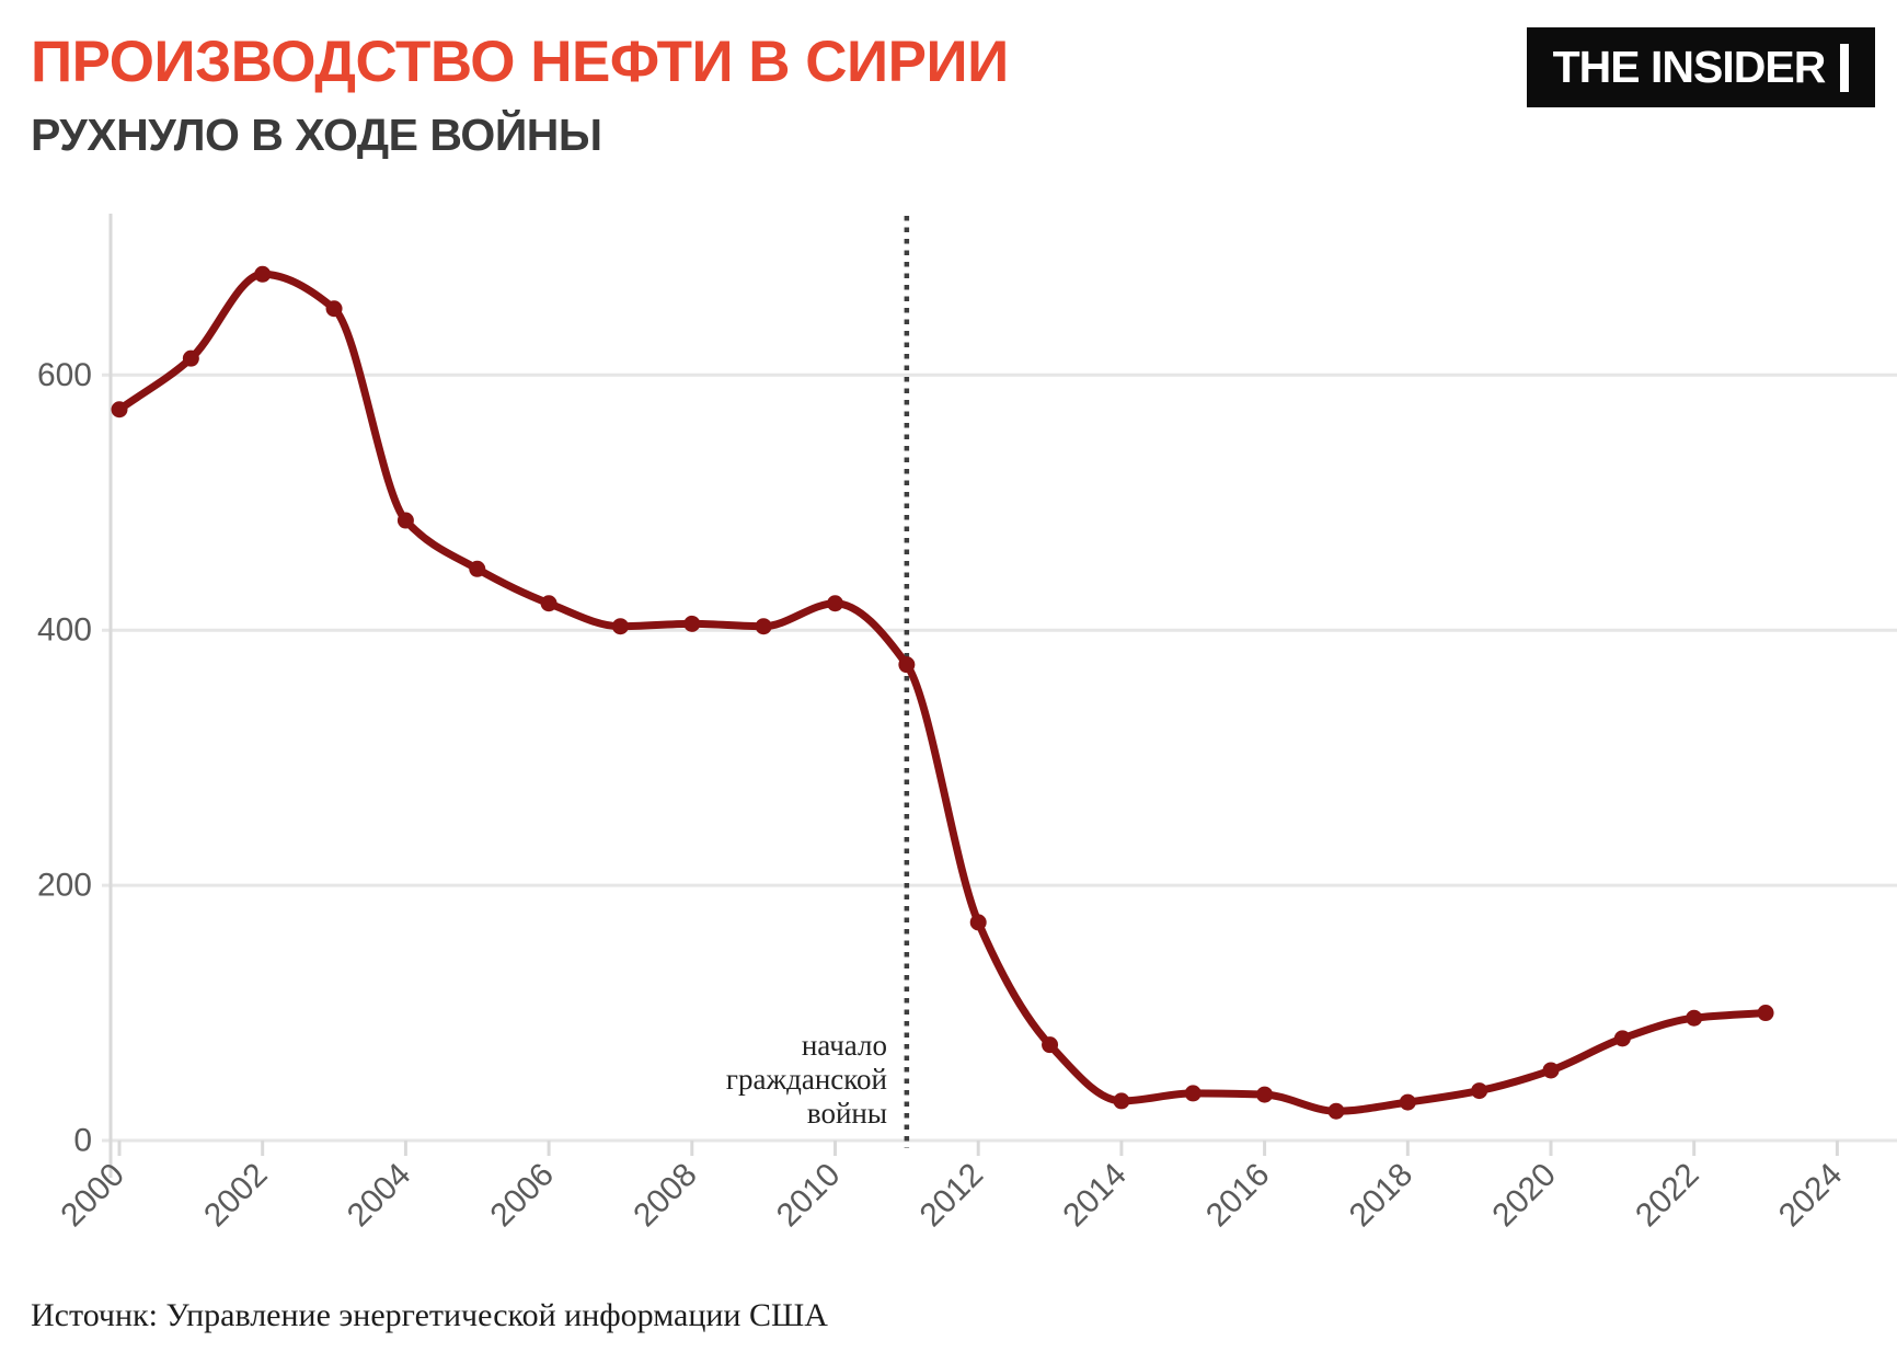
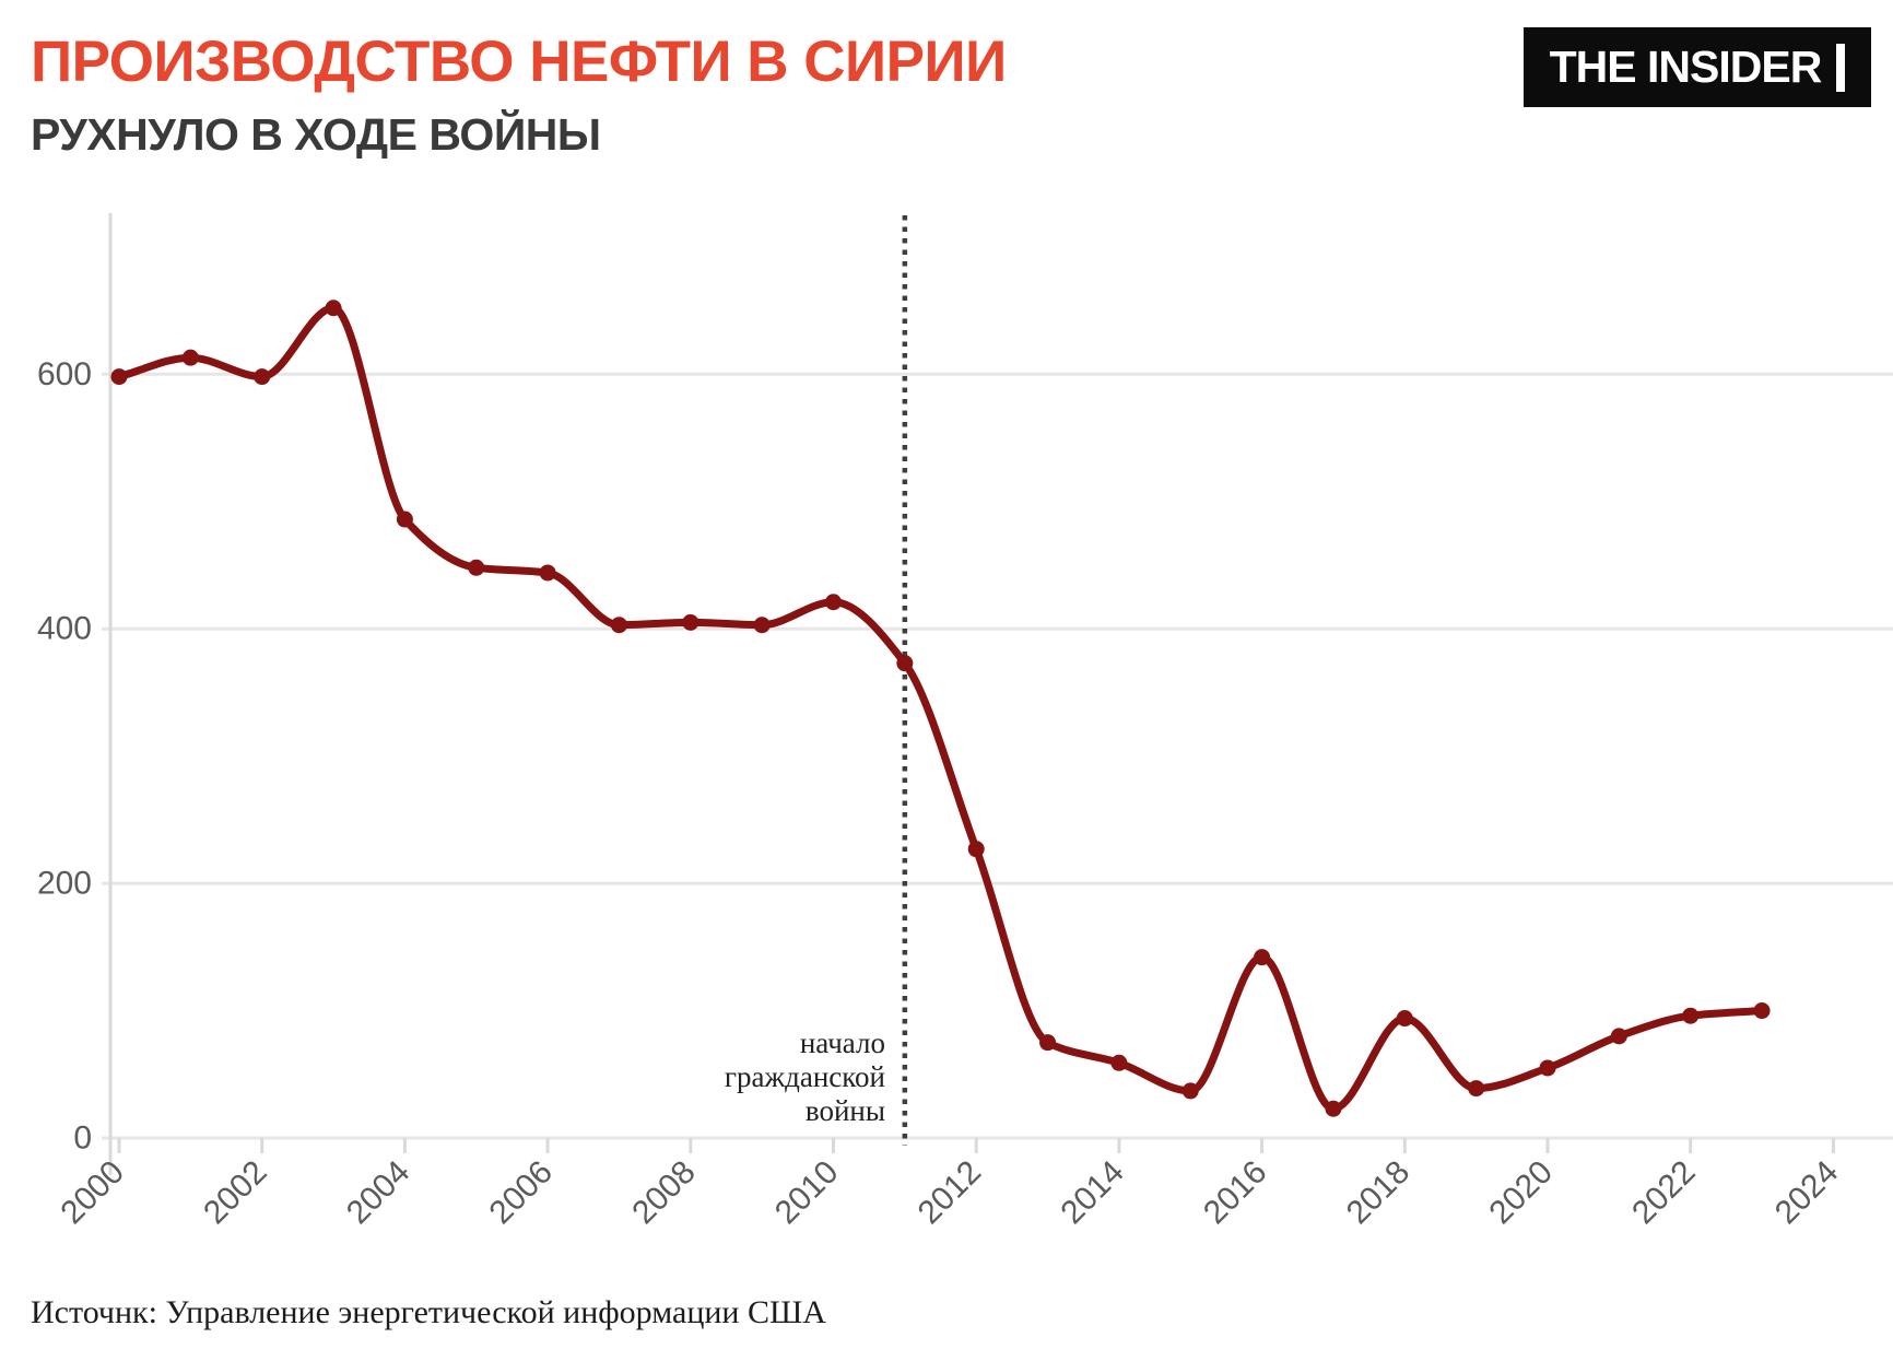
2000: 573 -> 598
2002: 679 -> 598
2006: 421 -> 444
2012: 171 -> 227
2014: 31 -> 59
2016: 36 -> 142
2018: 30 -> 94
